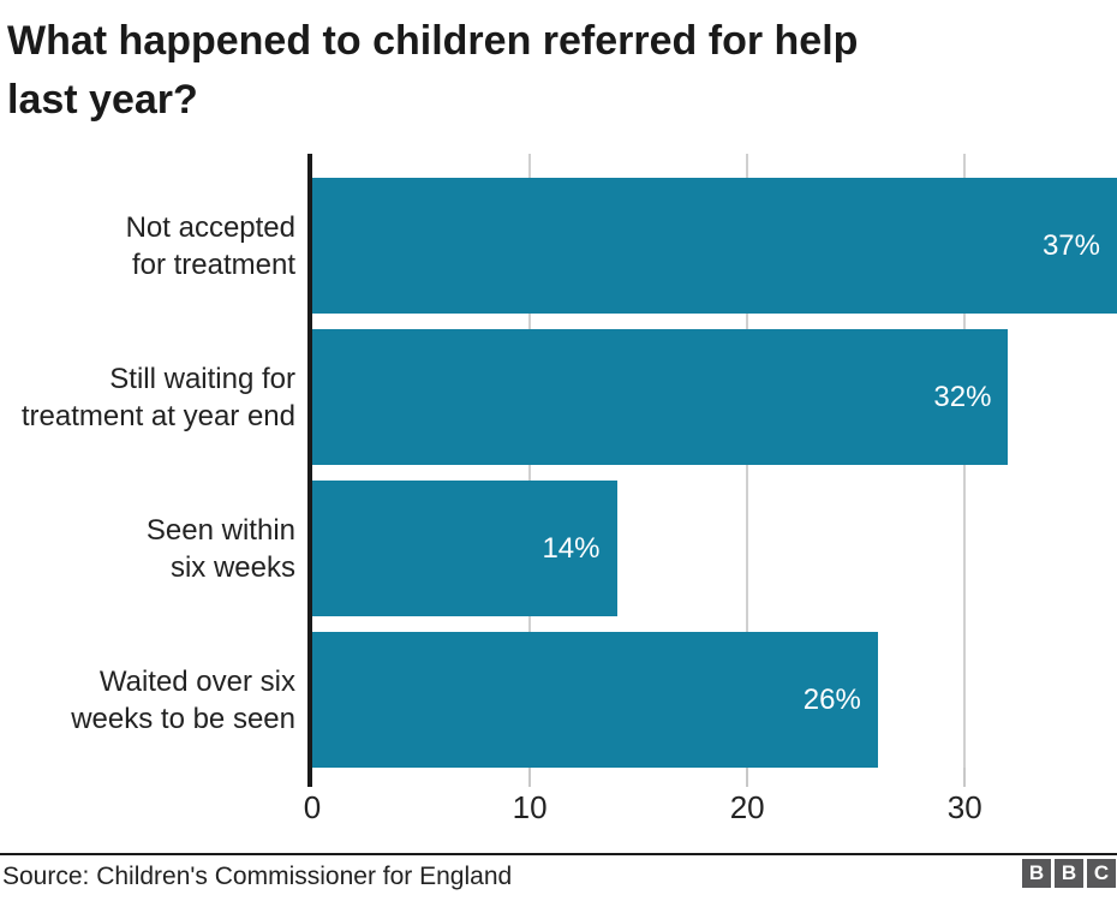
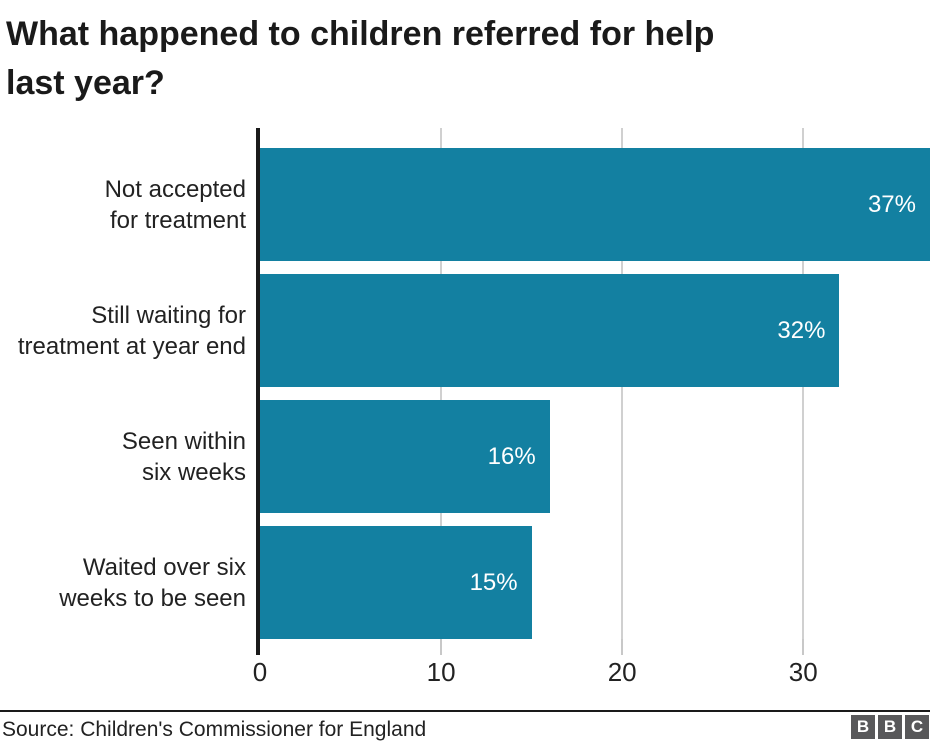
Seen within six weeks: 14% -> 16%
Waited over six weeks to be seen: 26% -> 15%
